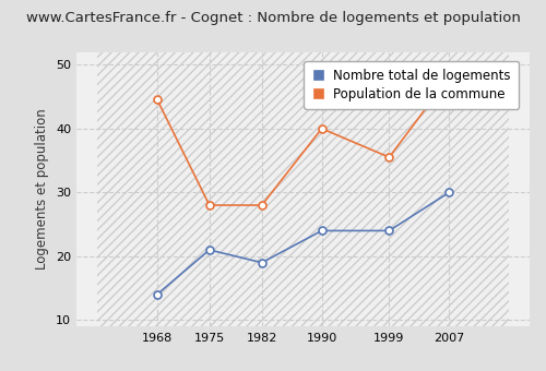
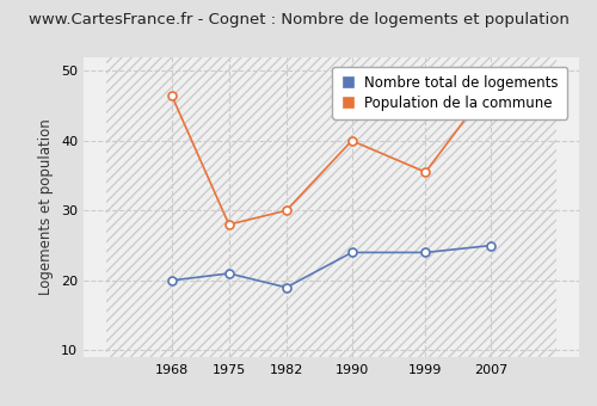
Nombre total de logements/1968: 14 -> 20
Population de la commune/1968: 44.6 -> 46.5
Population de la commune/1982: 28.0 -> 30.0
Nombre total de logements/2007: 30 -> 25
